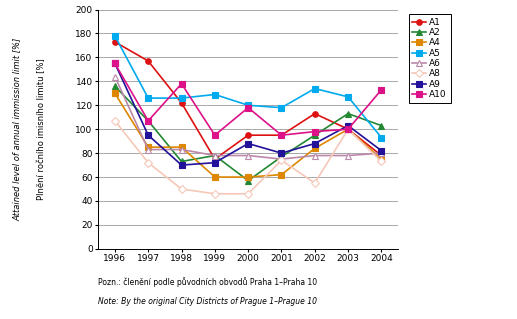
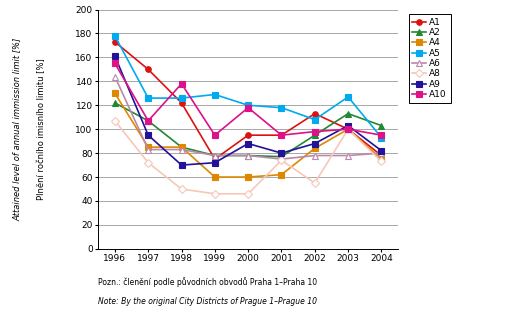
A2/1996: 136 -> 122
A9/1996: 155 -> 161
A1/1997: 157 -> 150
A2/1998: 73 -> 85
A2/2000: 57 -> 78
A5/2002: 134 -> 108
A10/2004: 133 -> 95
